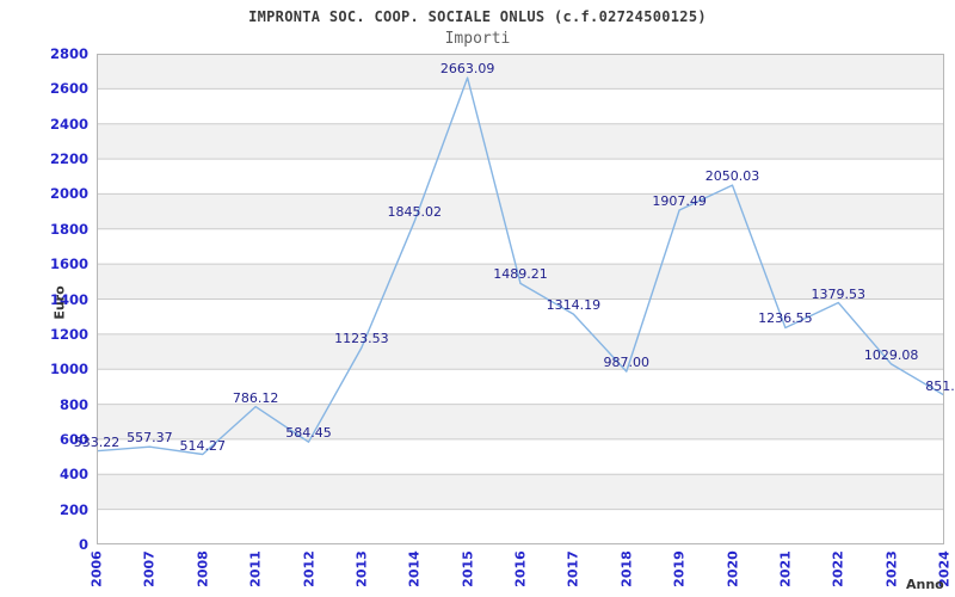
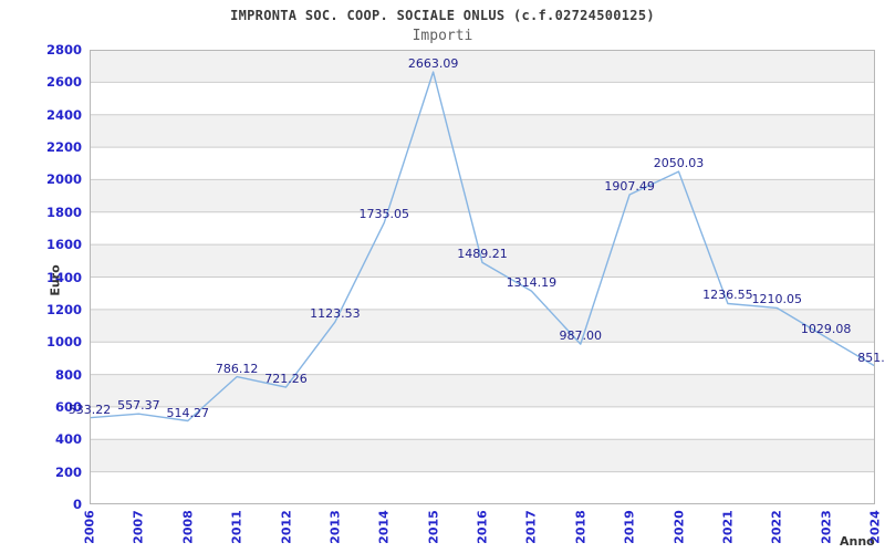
2012: 584.45 -> 721.26
2014: 1845.02 -> 1735.05
2022: 1379.53 -> 1210.05
